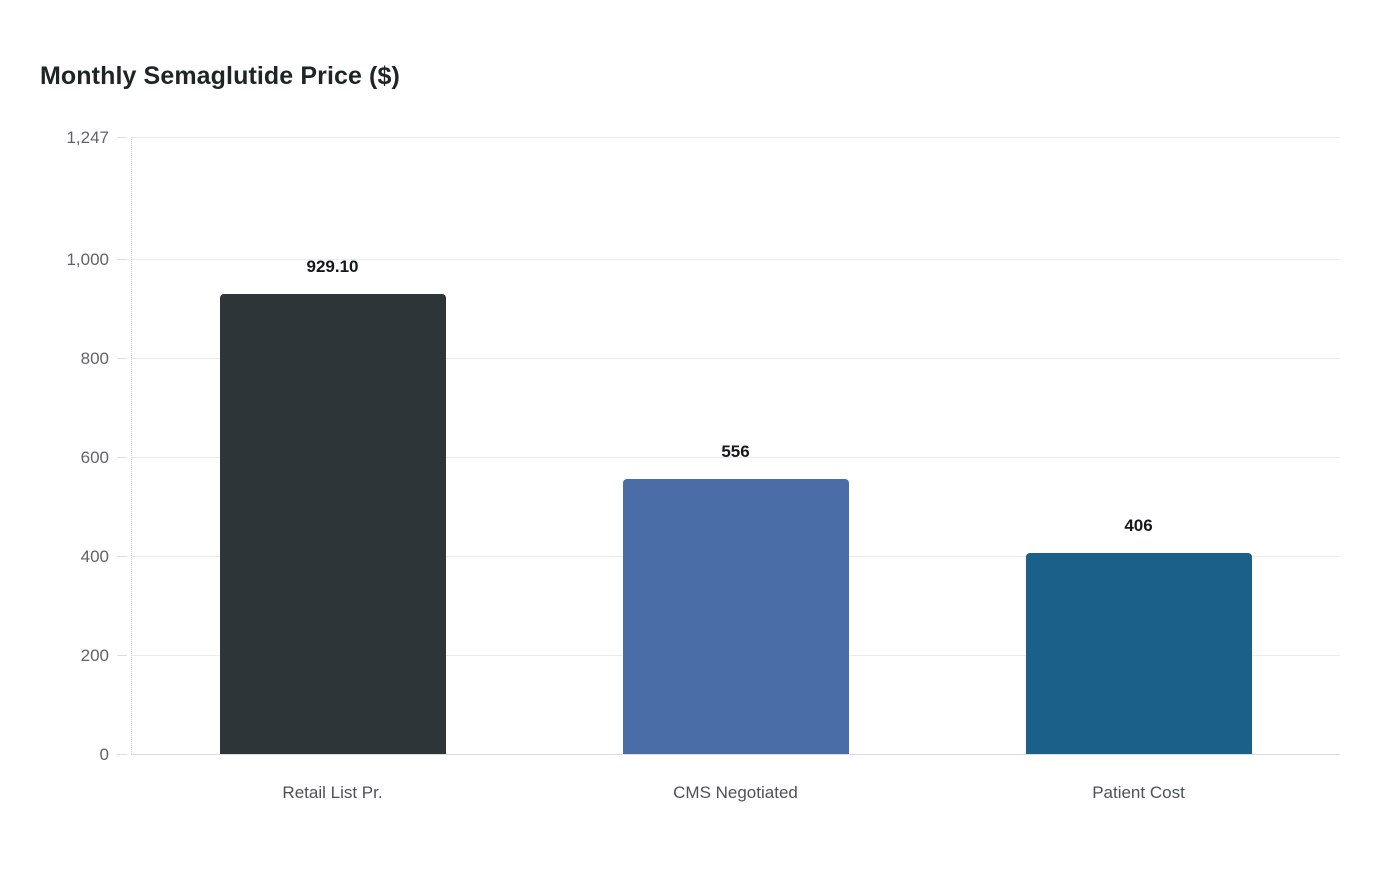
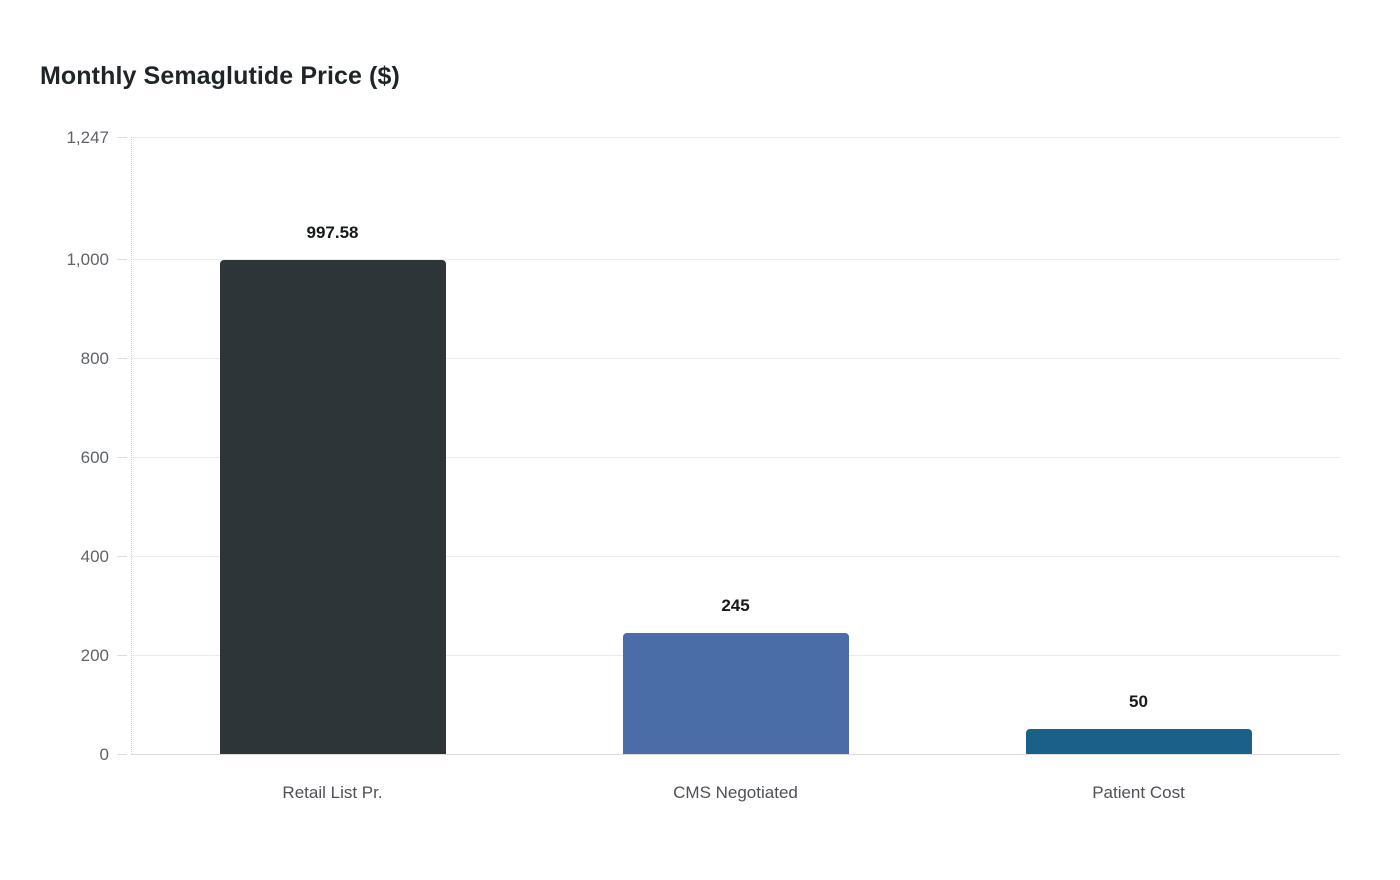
Retail List Pr.: 929.10 -> 997.58
CMS Negotiated: 556 -> 245
Patient Cost: 406 -> 50
